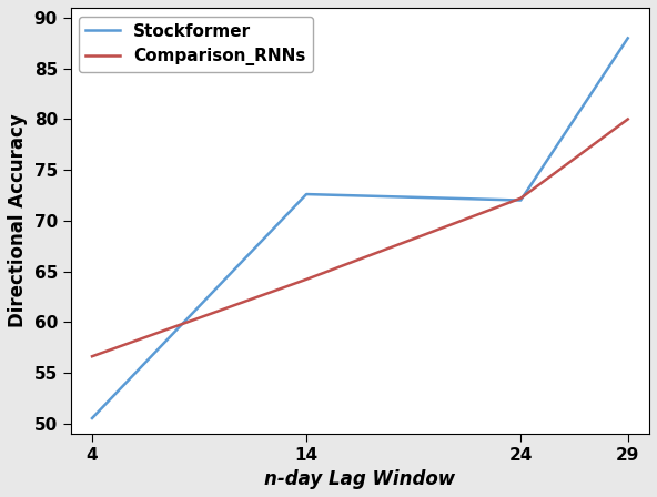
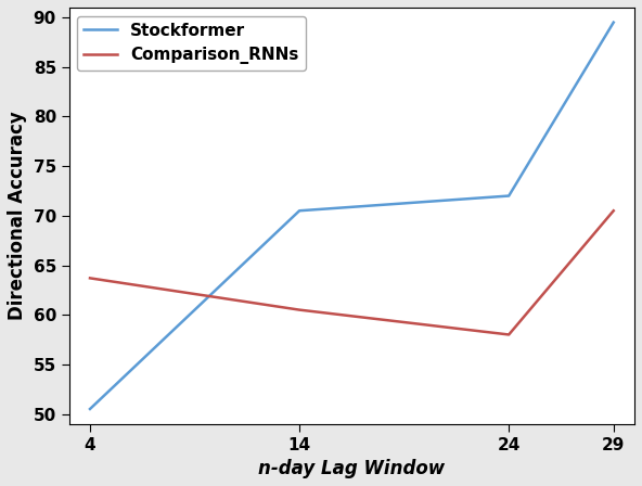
Comparison_RNNs/4: 56.6 -> 63.7
Stockformer/14: 72.6 -> 70.5
Comparison_RNNs/14: 64.2 -> 60.5
Comparison_RNNs/24: 72.2 -> 58.0
Stockformer/29: 88.0 -> 89.5
Comparison_RNNs/29: 80.0 -> 70.5
